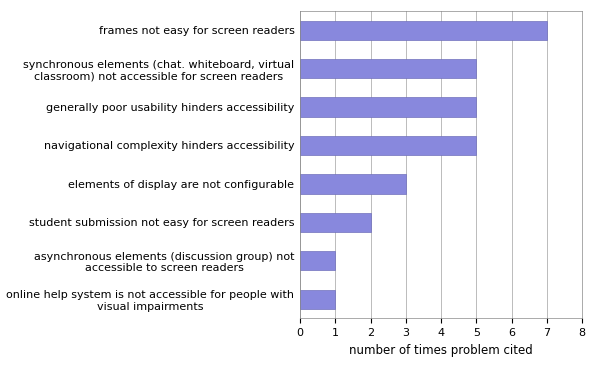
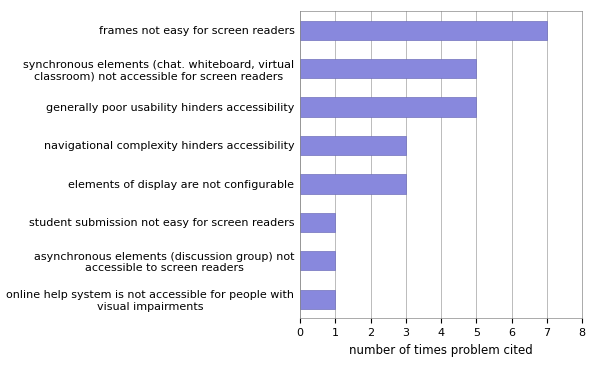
navigational complexity hinders accessibility: 5 -> 3
student submission not easy for screen readers: 2 -> 1
